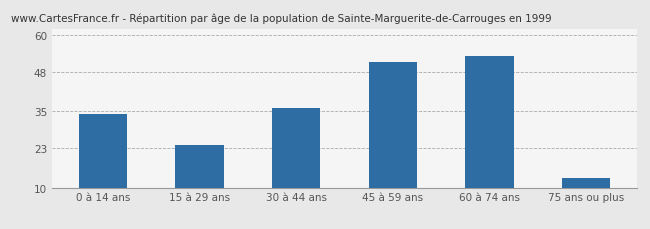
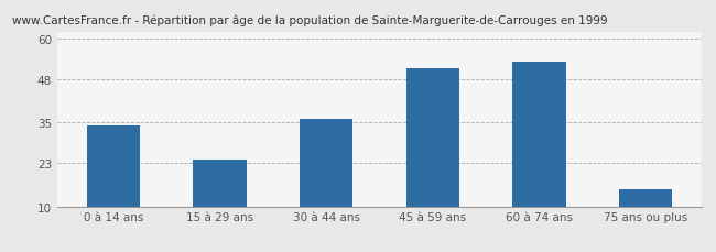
75 ans ou plus: 13 -> 15
